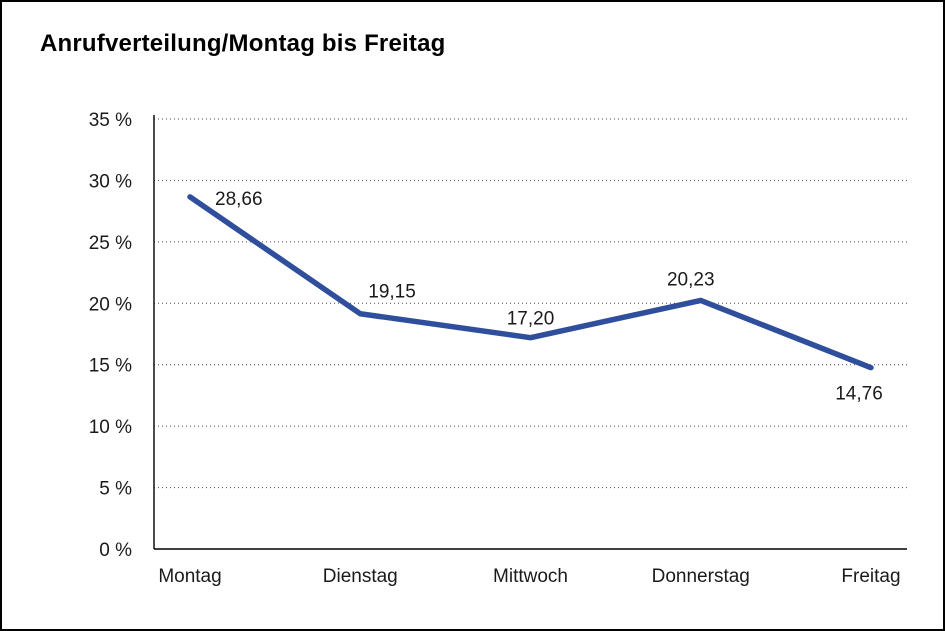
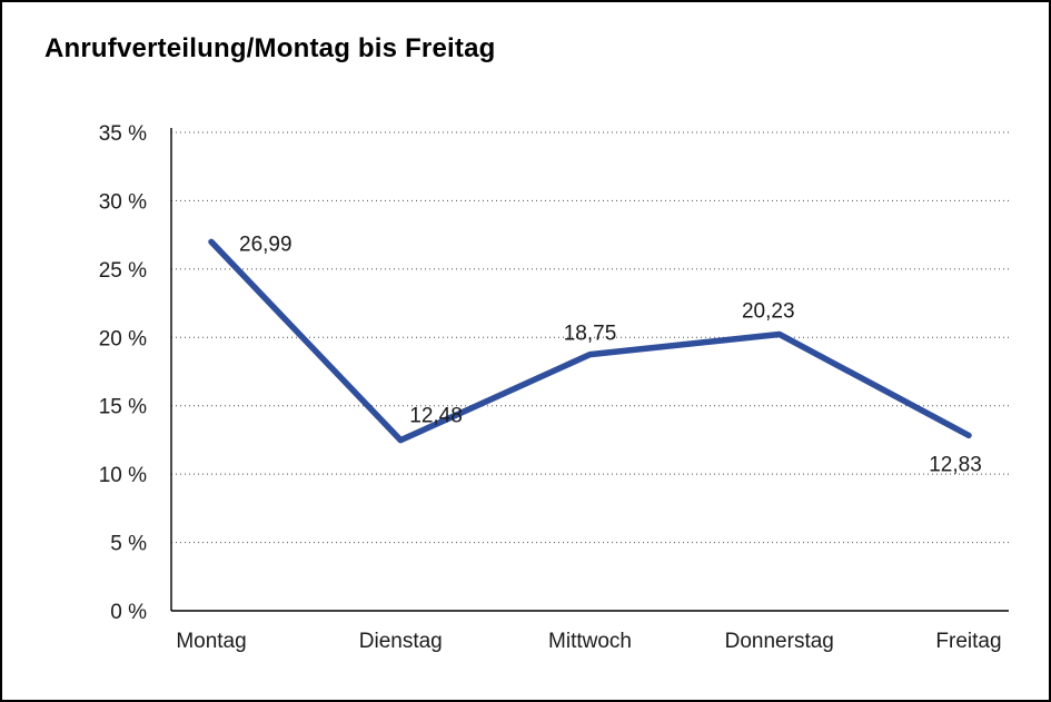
Montag: 28,66 -> 26,99
Dienstag: 19,15 -> 12,48
Mittwoch: 17,20 -> 18,75
Freitag: 14,76 -> 12,83
